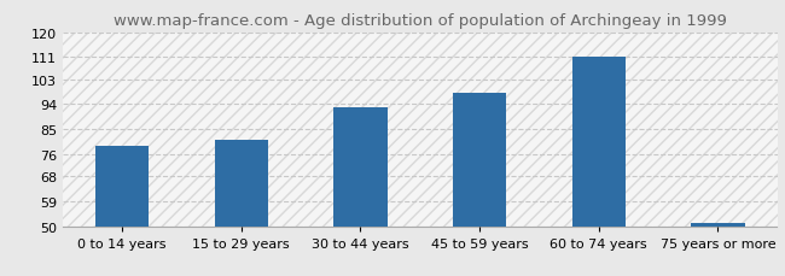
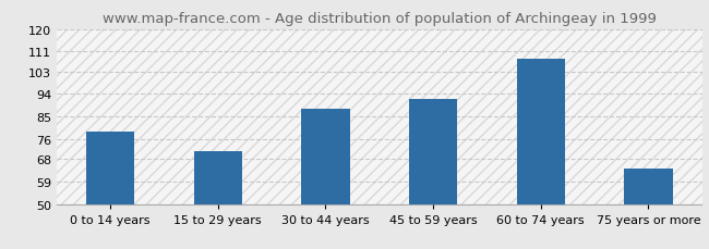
15 to 29 years: 81 -> 71
30 to 44 years: 93 -> 88
45 to 59 years: 98 -> 92
60 to 74 years: 111 -> 108
75 years or more: 51 -> 64
